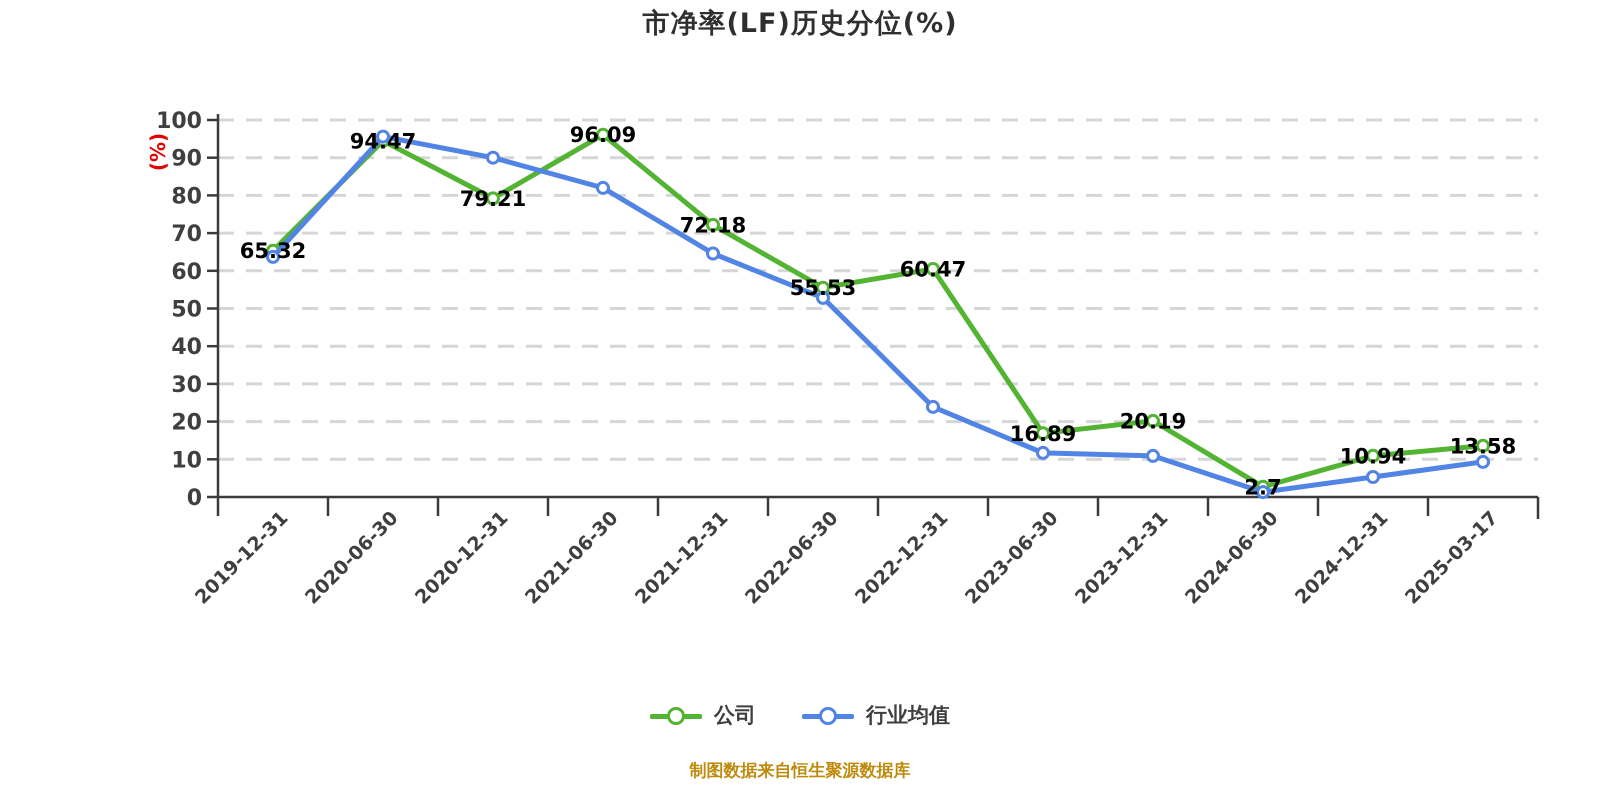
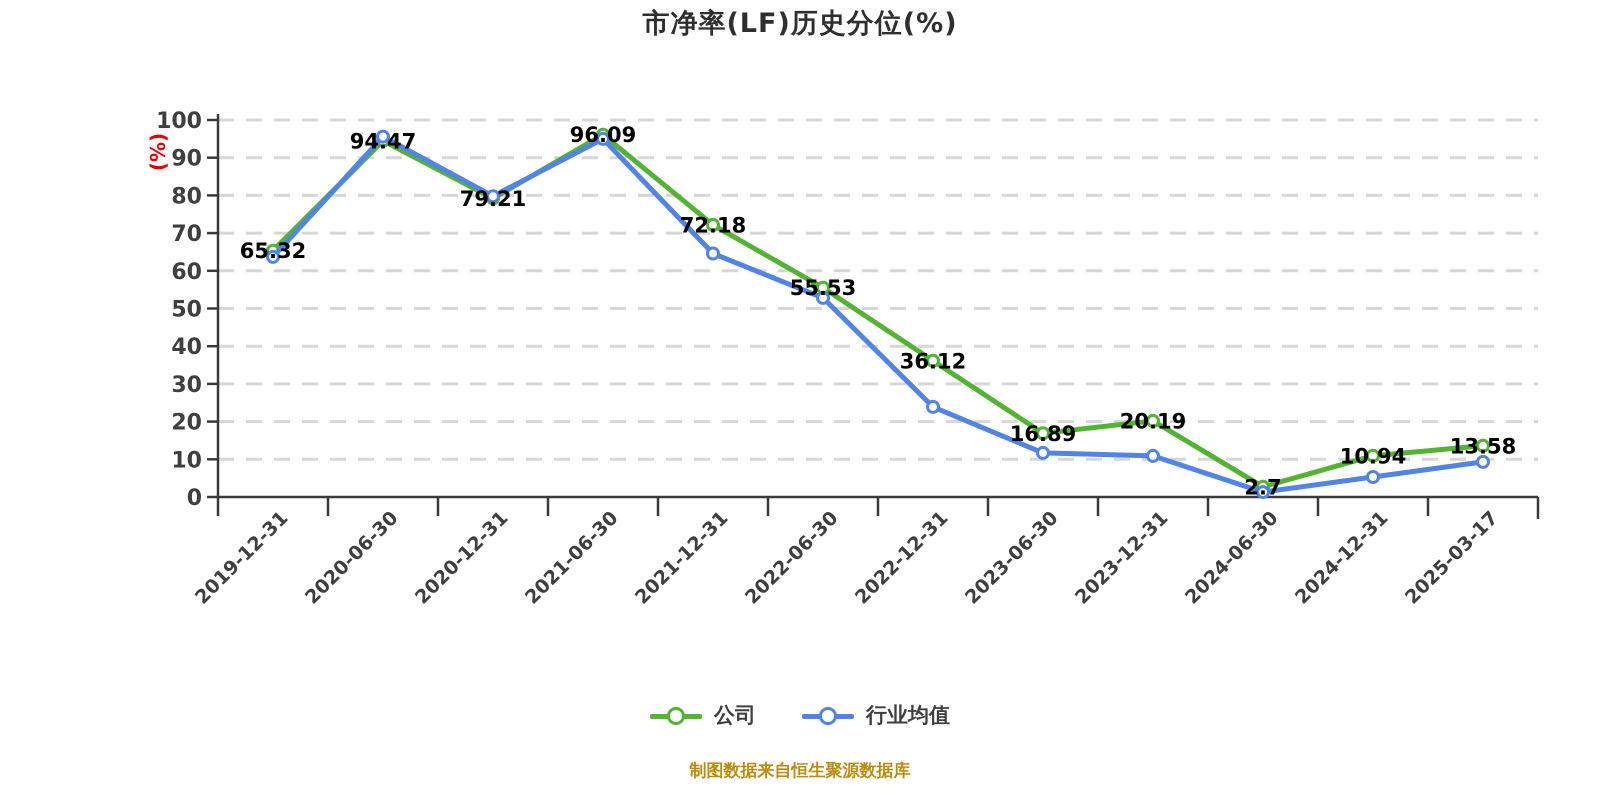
行业均值/2020-12-31: 90 -> 80
行业均值/2021-06-30: 82 -> 95
公司/2022-12-31: 60.47 -> 36.12
